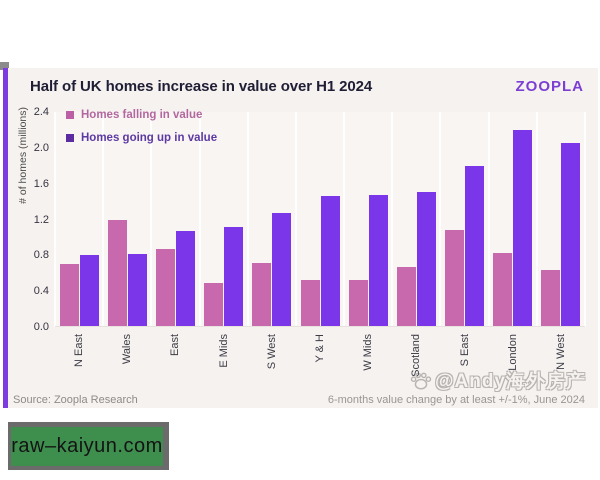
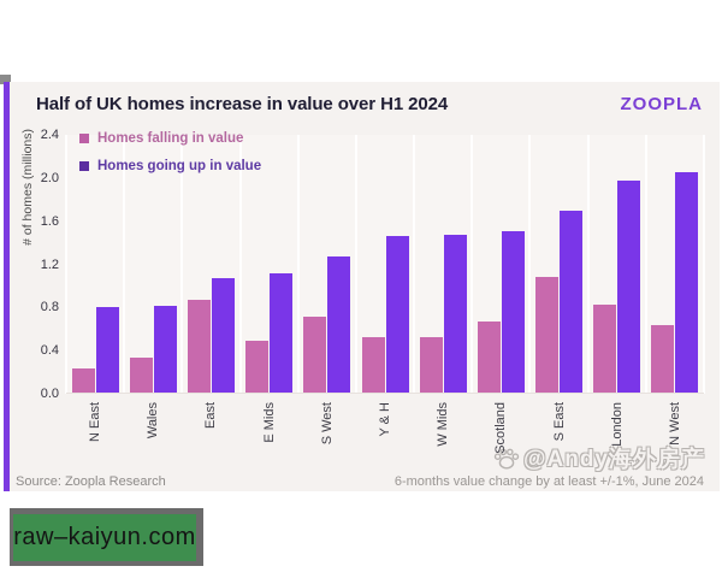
Homes falling in value/N East: 0.7 -> 0.2
Homes falling in value/Wales: 1.2 -> 0.3
Homes going up in value/S East: 1.8 -> 1.7
Homes going up in value/London: 2.2 -> 2.0
